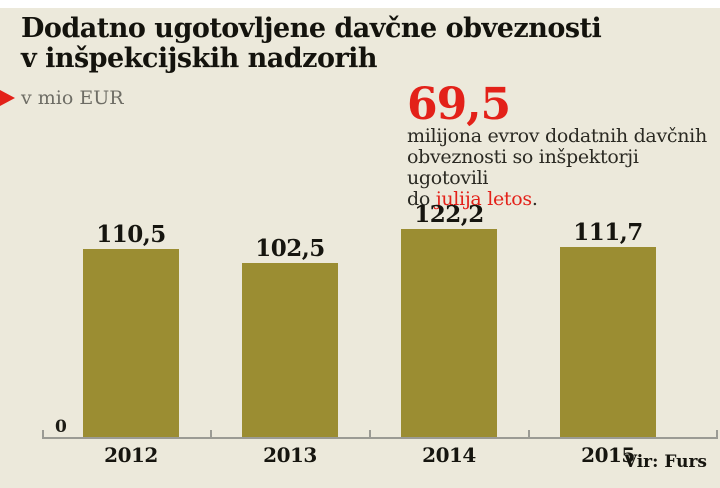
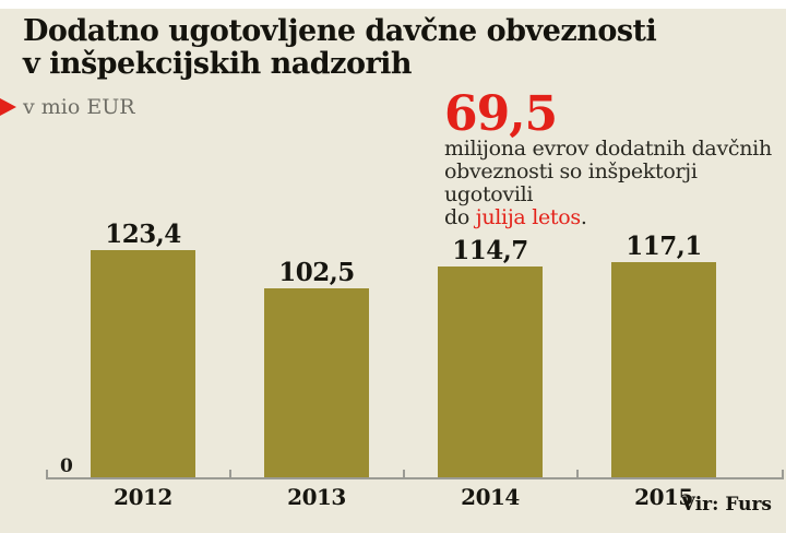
2012: 110,5 -> 123,4
2014: 122,2 -> 114,7
2015: 111,7 -> 117,1
